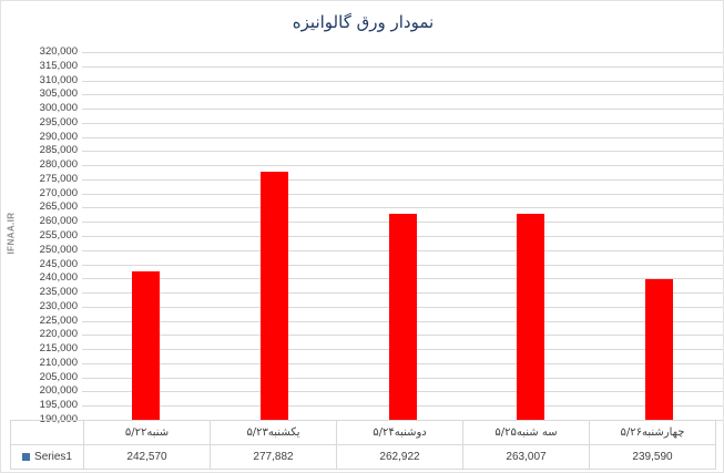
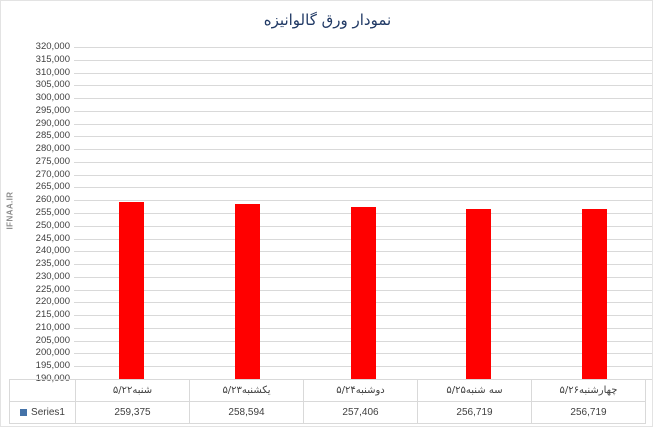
شنبه۵/۲۲: 242,570 -> 259,375
یکشنبه۵/۲۳: 277,882 -> 258,594
دوشنبه۵/۲۴: 262,922 -> 257,406
سه شنبه۵/۲۵: 263,007 -> 256,719
چهارشنبه۵/۲۶: 239,590 -> 256,719
